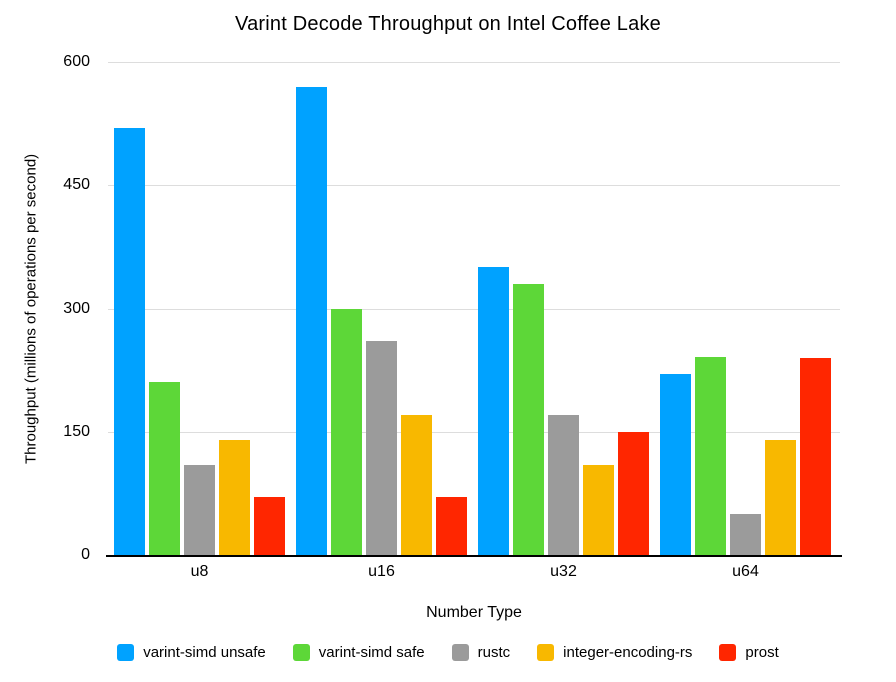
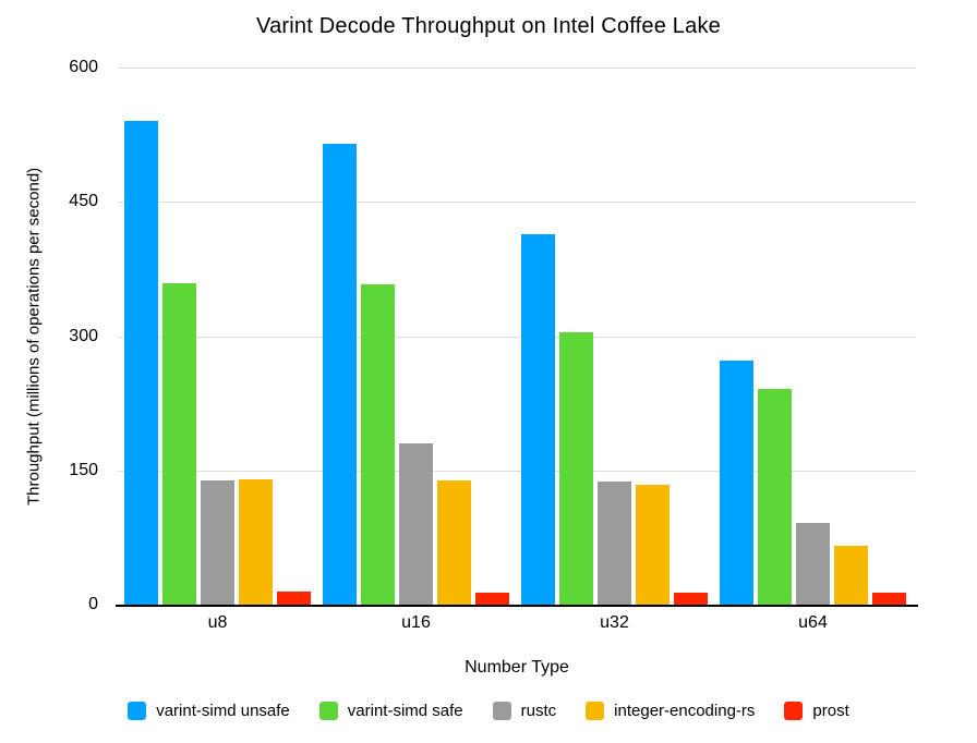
varint-simd unsafe/u8: 520 -> 540
varint-simd safe/u8: 210 -> 360
rustc/u8: 110 -> 140
prost/u8: 70 -> 20
varint-simd unsafe/u16: 570 -> 520
varint-simd safe/u16: 300 -> 360
rustc/u16: 260 -> 180
integer-encoding-rs/u16: 170 -> 140
prost/u16: 70 -> 10
varint-simd unsafe/u32: 350 -> 410
varint-simd safe/u32: 330 -> 300
rustc/u32: 170 -> 140
integer-encoding-rs/u32: 110 -> 130
prost/u32: 150 -> 10
varint-simd unsafe/u64: 220 -> 270
rustc/u64: 50 -> 90
integer-encoding-rs/u64: 140 -> 70
prost/u64: 240 -> 10
